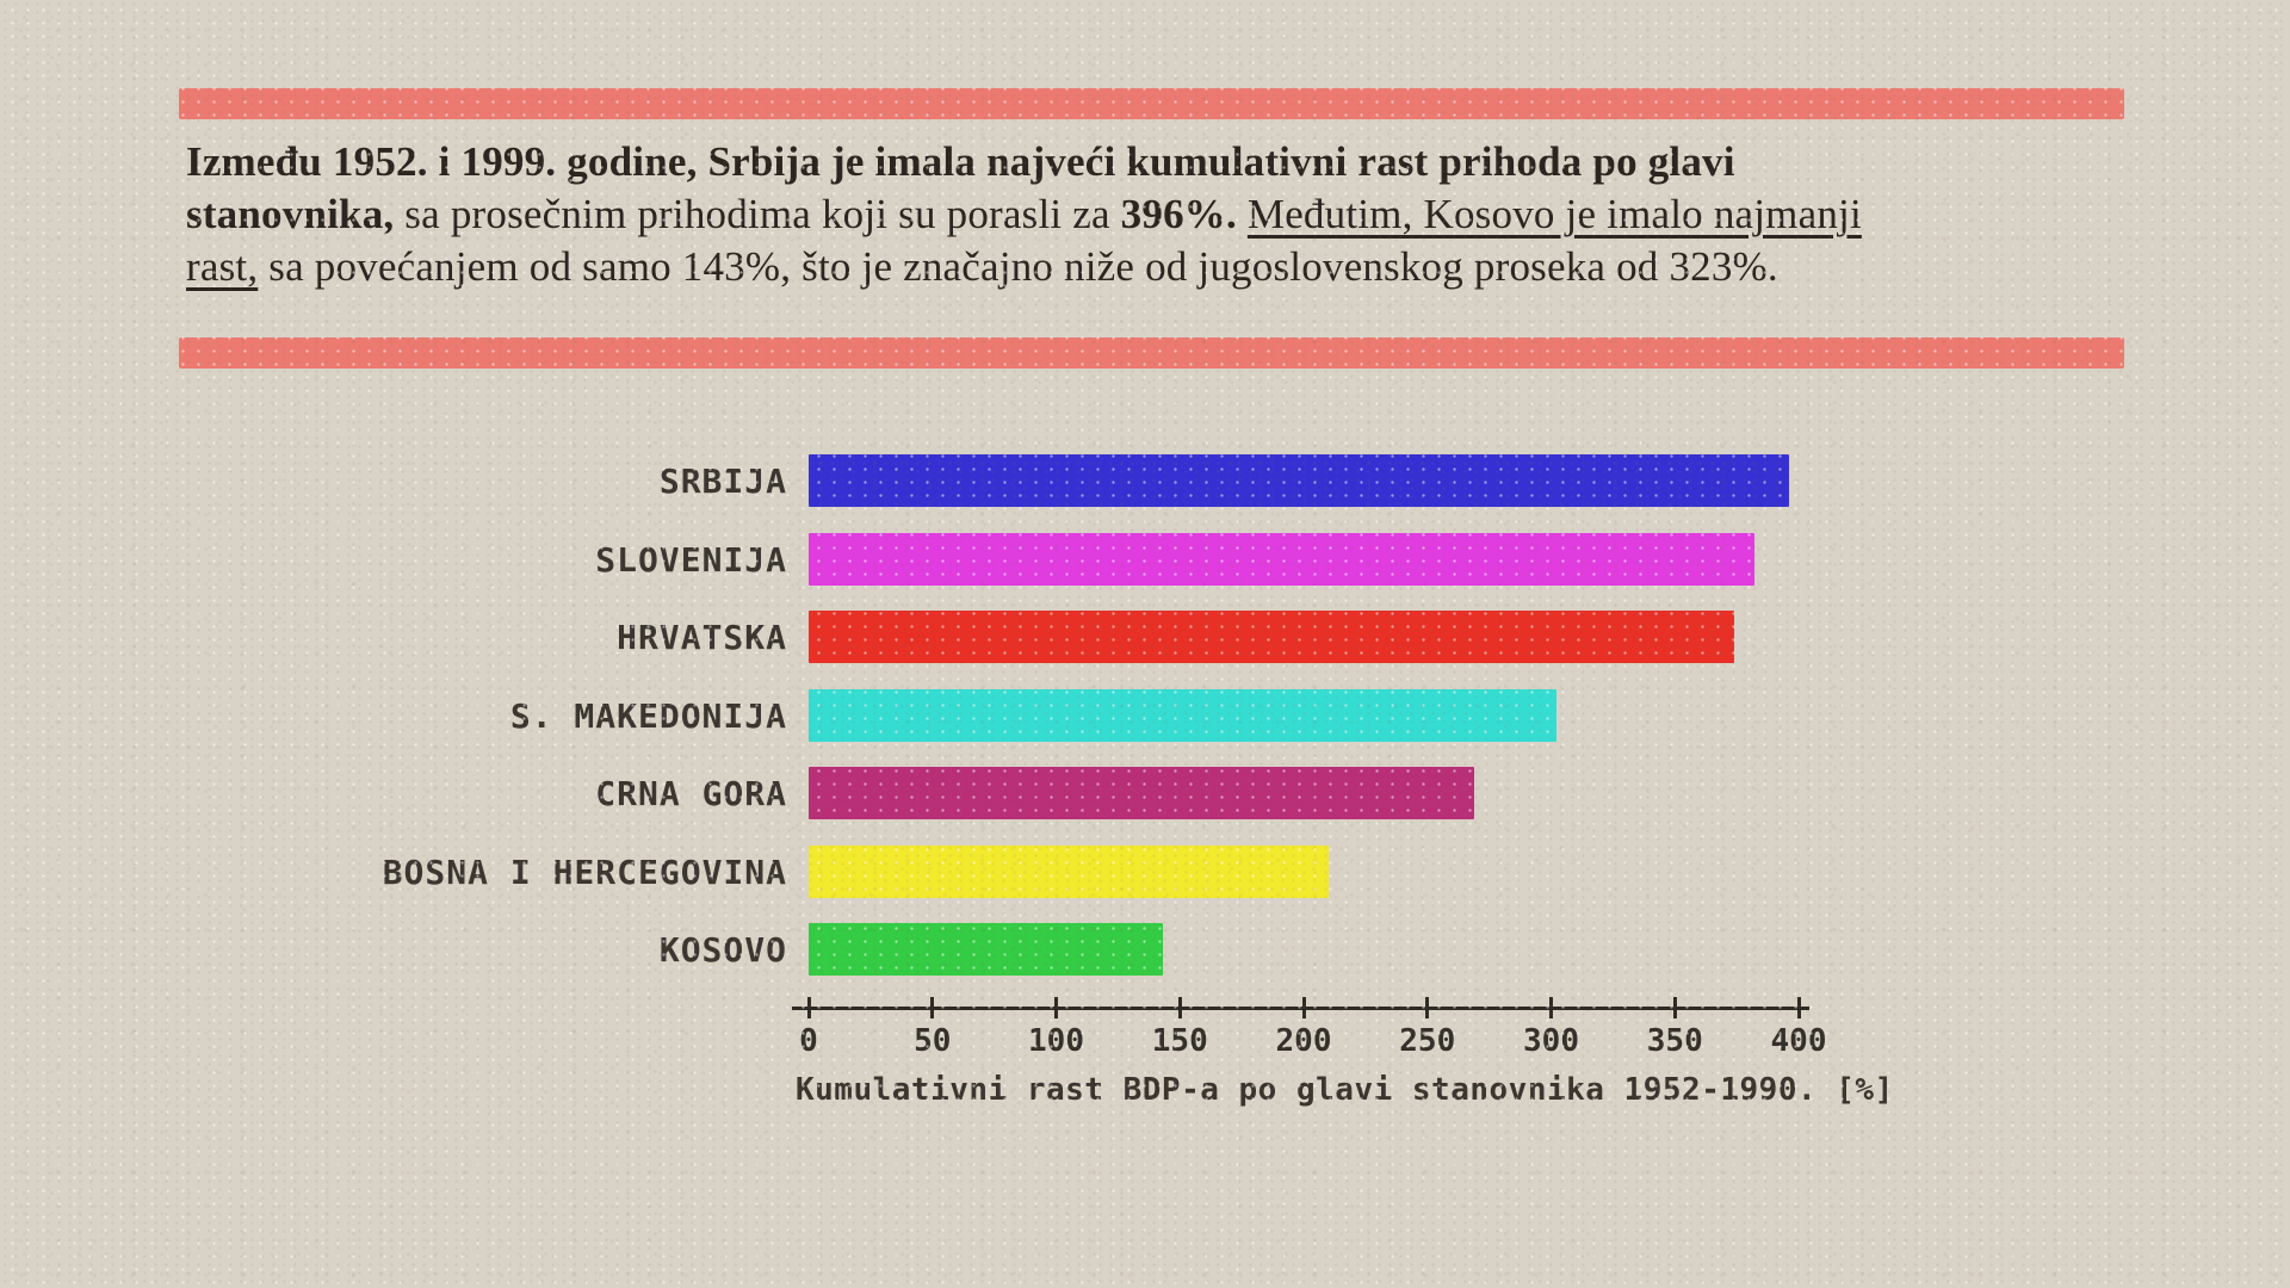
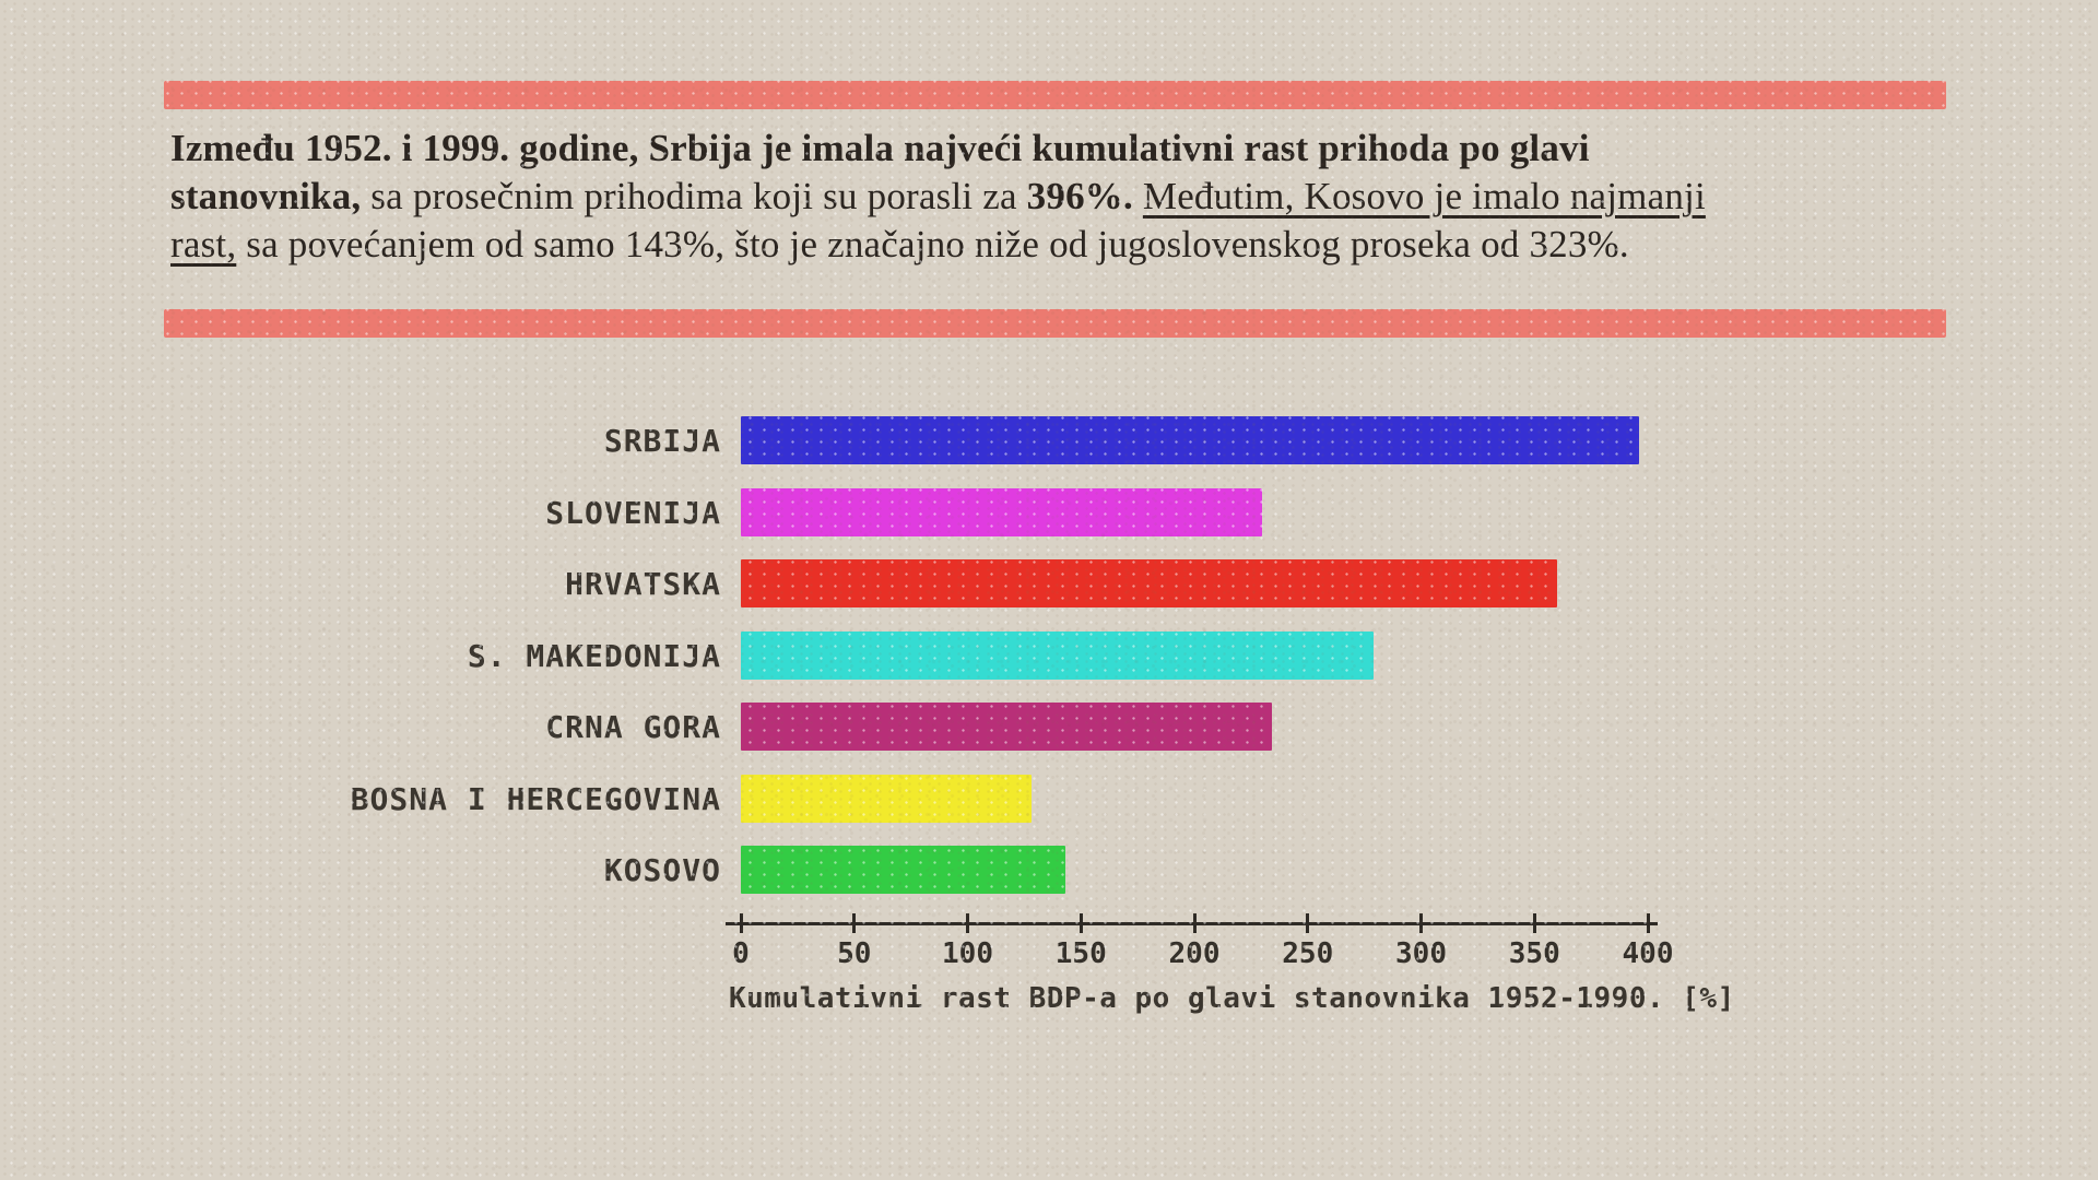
SLOVENIJA: 382 -> 230
HRVATSKA: 374 -> 360
S. MAKEDONIJA: 302 -> 279
CRNA GORA: 269 -> 234
BOSNA I HERCEGOVINA: 210 -> 128
